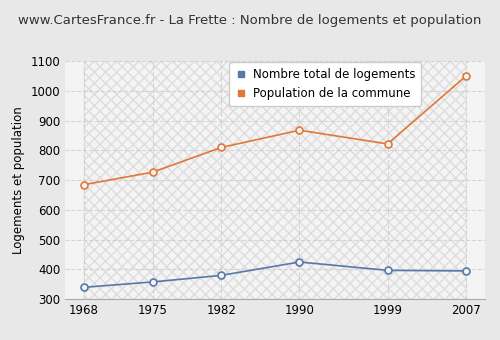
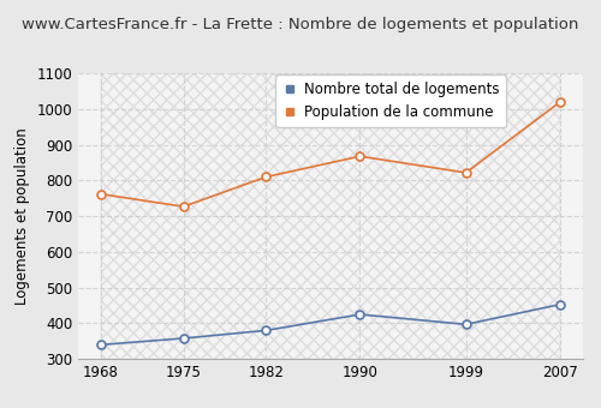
Population de la commune/1968: 685 -> 762
Nombre total de logements/2007: 395 -> 453
Population de la commune/2007: 1050 -> 1020
